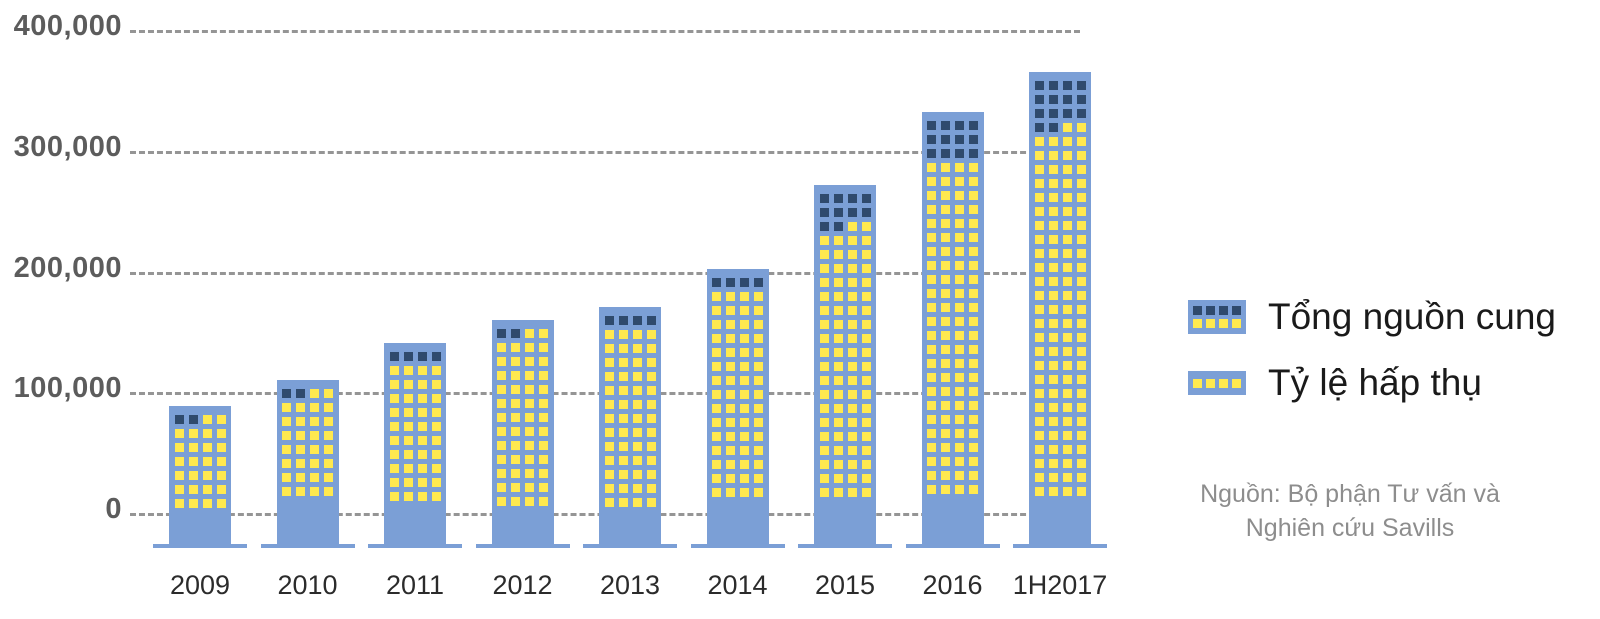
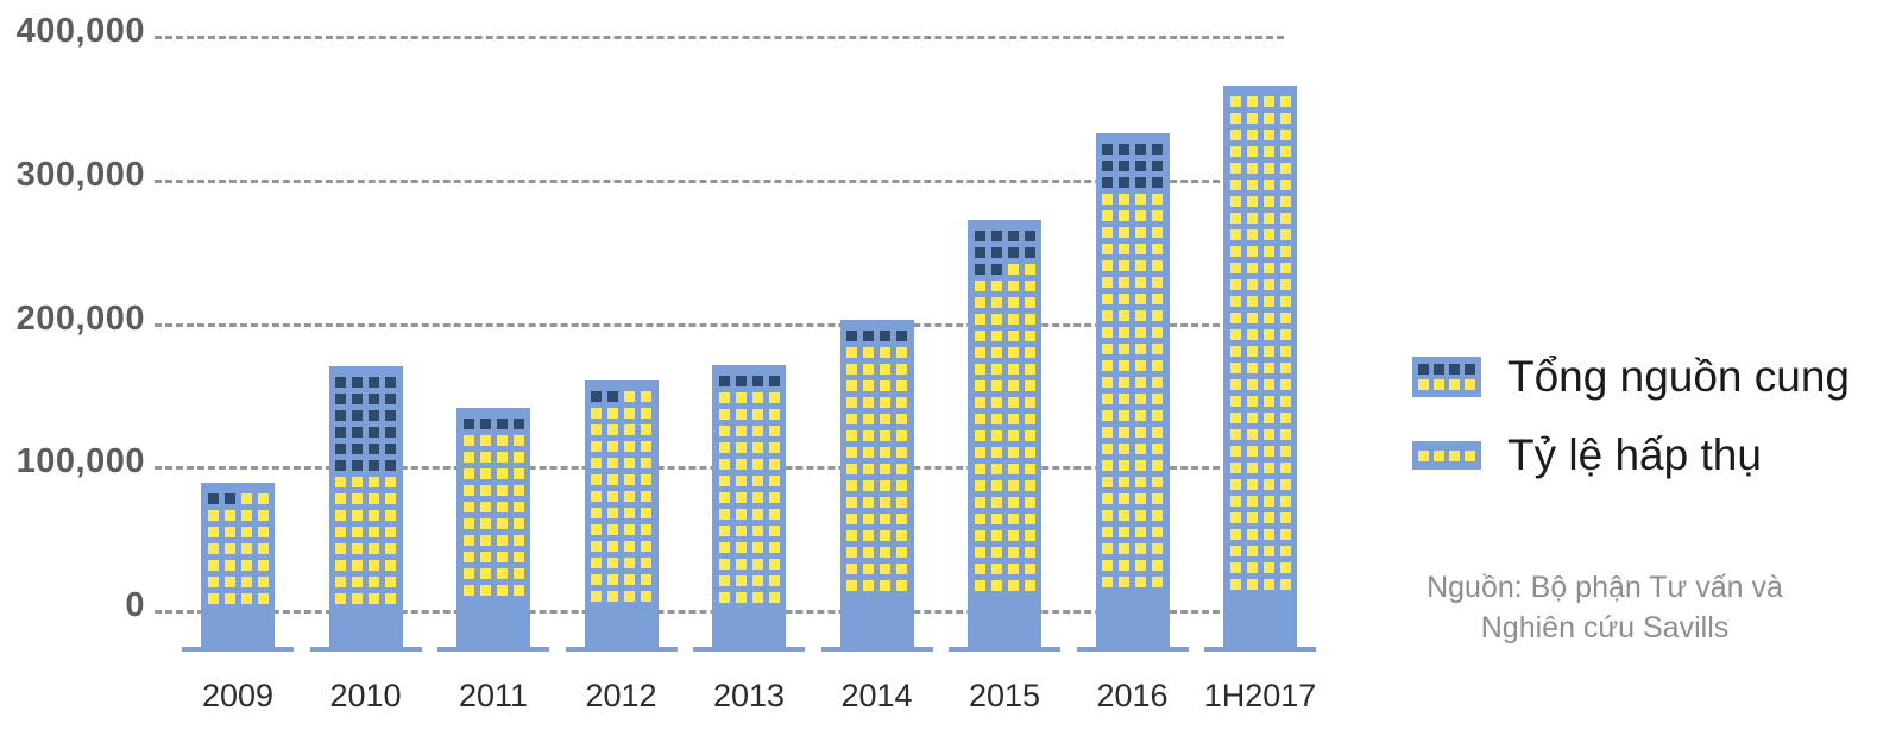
Tổng nguồn cung/2010: 110000 -> 170000
Tỷ lệ hấp thụ/1H2017: 318000 -> 370000
